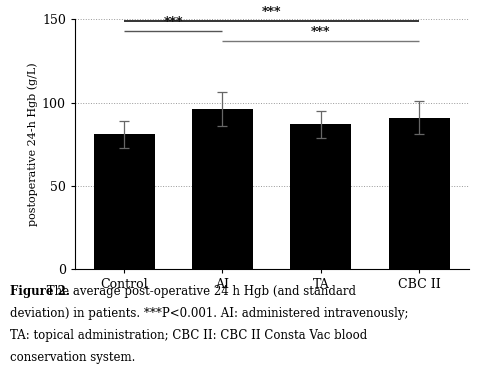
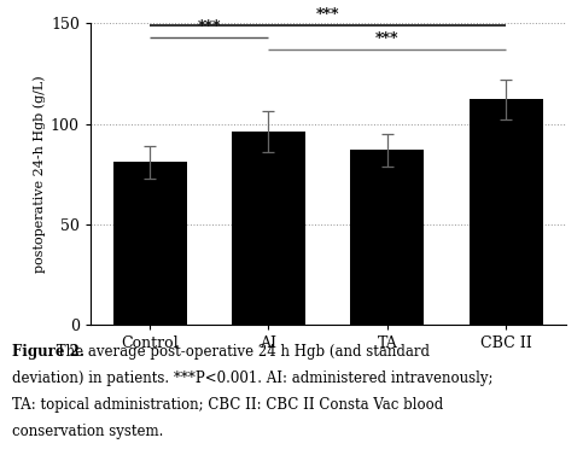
CBC II: 91 -> 112
